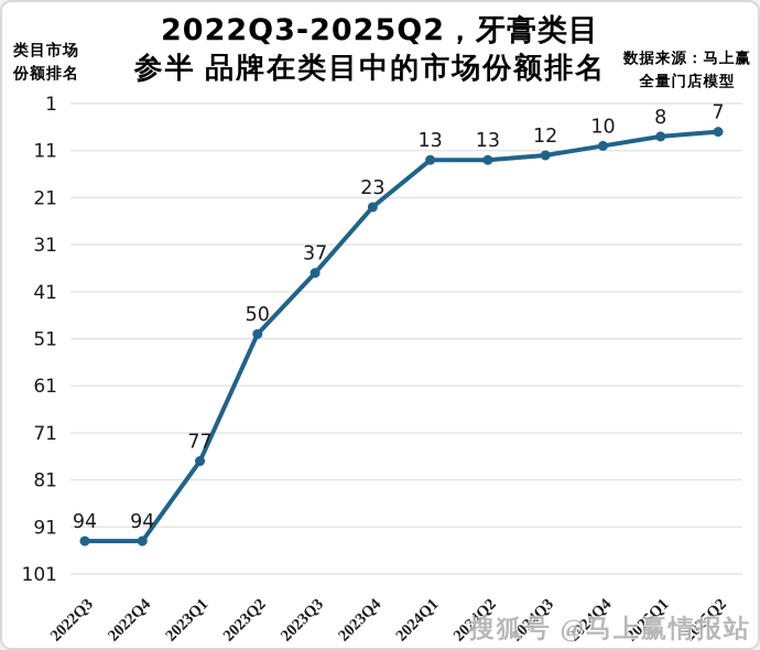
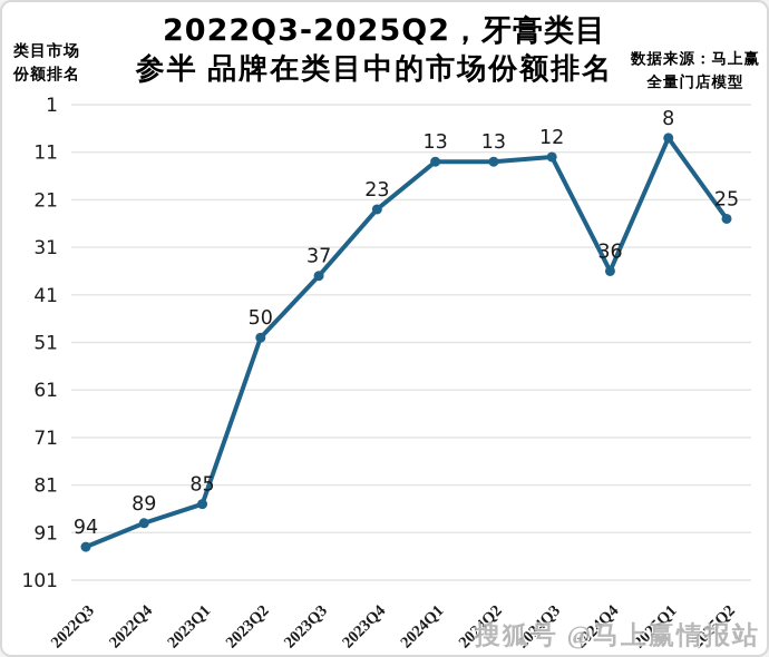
2022Q4: 94 -> 89
2023Q1: 77 -> 85
2024Q4: 10 -> 36
2025Q2: 7 -> 25
